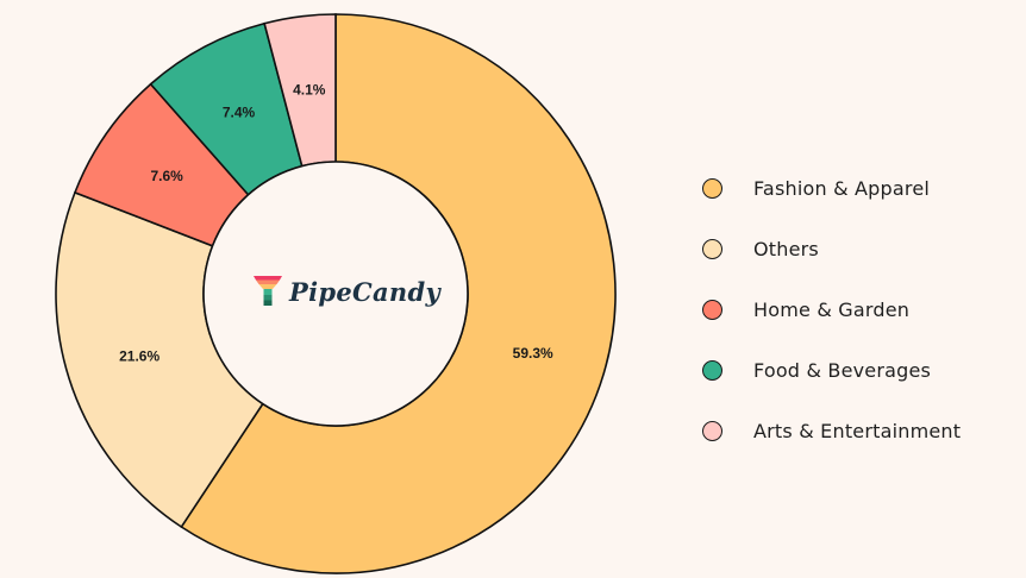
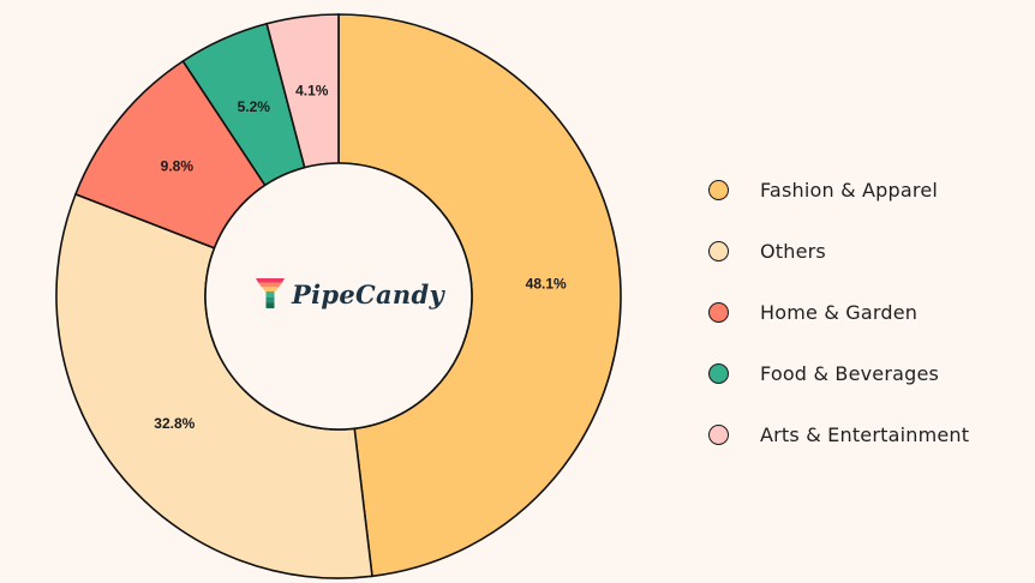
Fashion & Apparel: 59.3% -> 48.1%
Others: 21.6% -> 32.8%
Home & Garden: 7.6% -> 9.8%
Food & Beverages: 7.4% -> 5.2%
